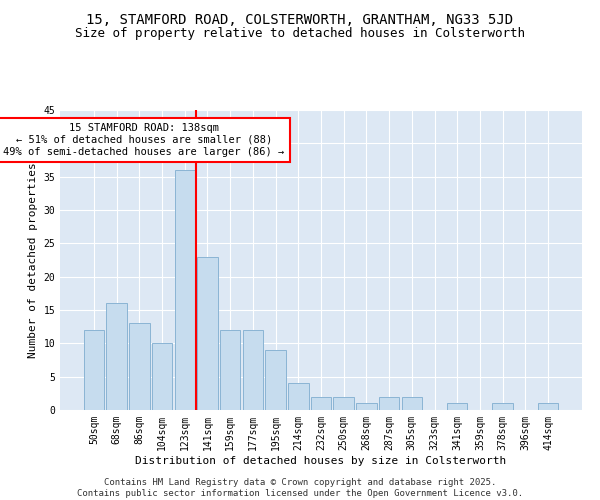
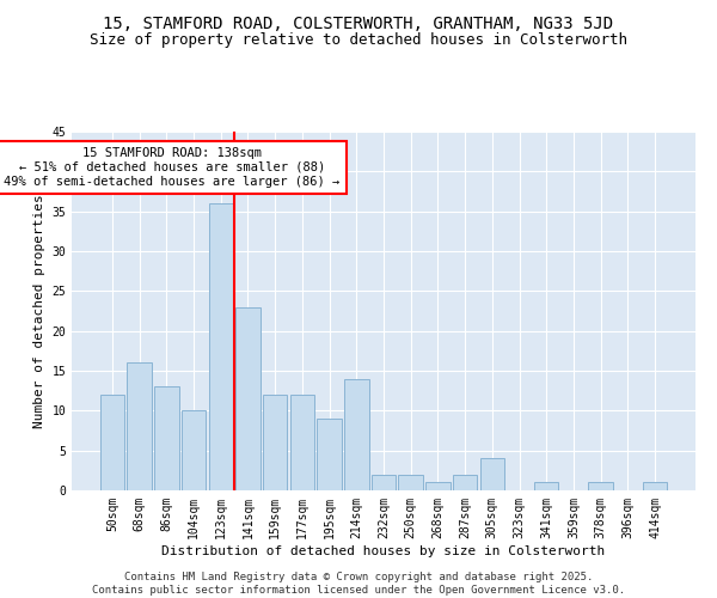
214sqm: 4 -> 14
305sqm: 2 -> 4
